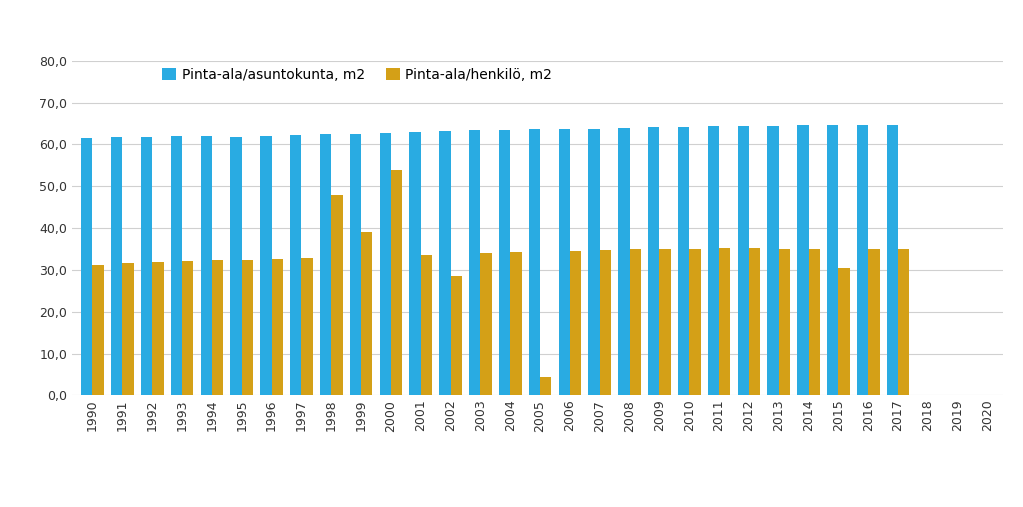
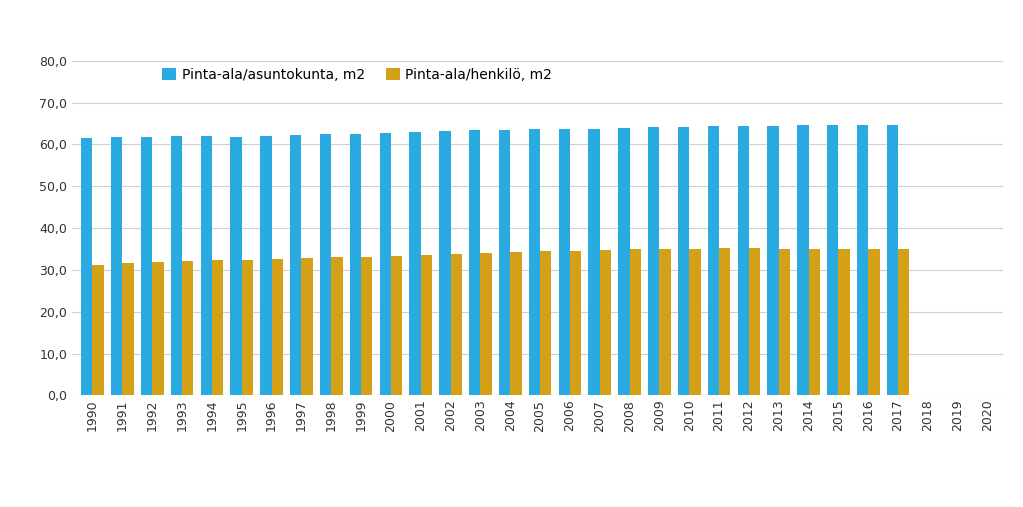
Pinta-ala/henkilö, m2/1998: 48,0 -> 33,0
Pinta-ala/henkilö, m2/1999: 39,0 -> 33,1
Pinta-ala/henkilö, m2/2000: 54,0 -> 33,3
Pinta-ala/henkilö, m2/2002: 28,5 -> 33,8
Pinta-ala/henkilö, m2/2005: 4,5 -> 34,5
Pinta-ala/henkilö, m2/2015: 30,5 -> 35,0
